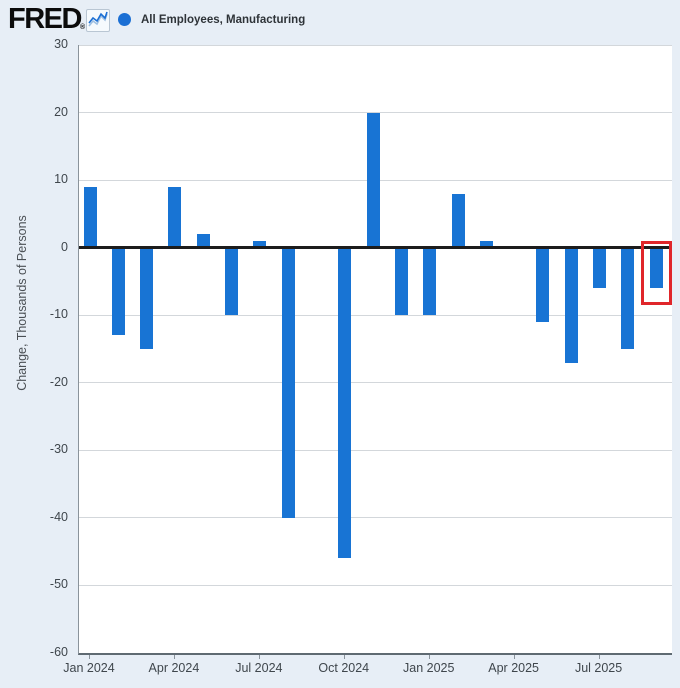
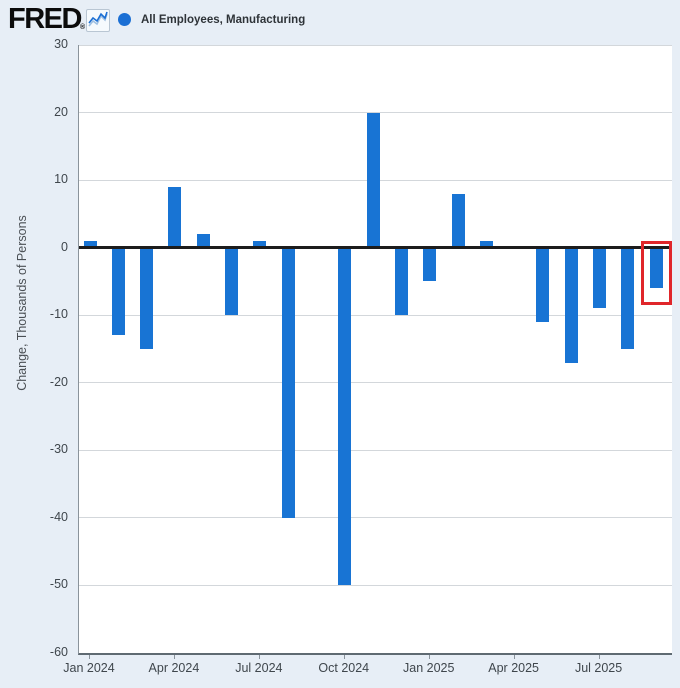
Jan 2024: 9 -> 1
Oct 2024: -46 -> -50
Jan 2025: -10 -> -5
Jul 2025: -6 -> -9
